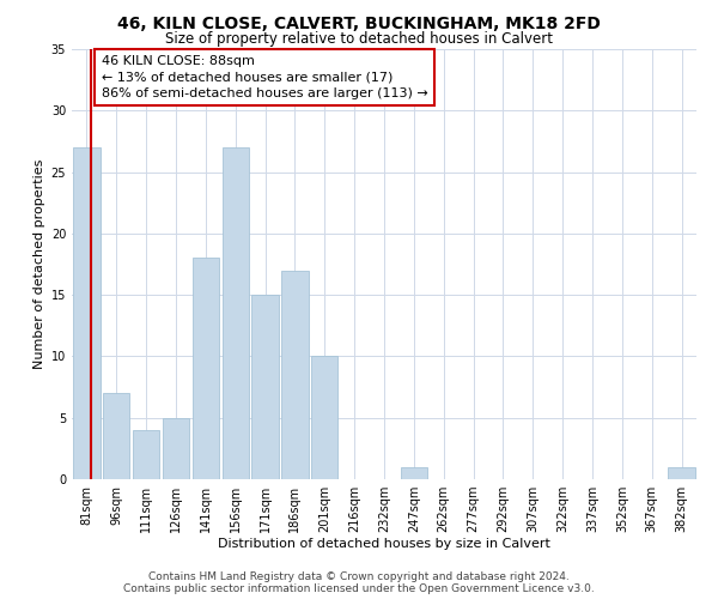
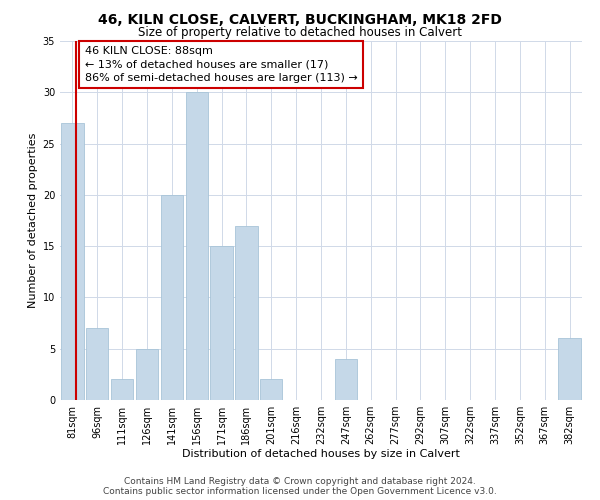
111sqm: 4 -> 2
141sqm: 18 -> 20
156sqm: 27 -> 30
201sqm: 10 -> 2
247sqm: 1 -> 4
382sqm: 1 -> 6
